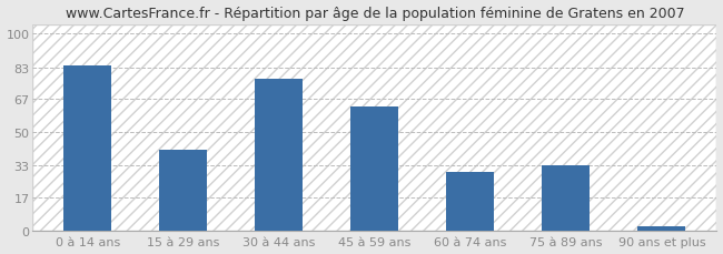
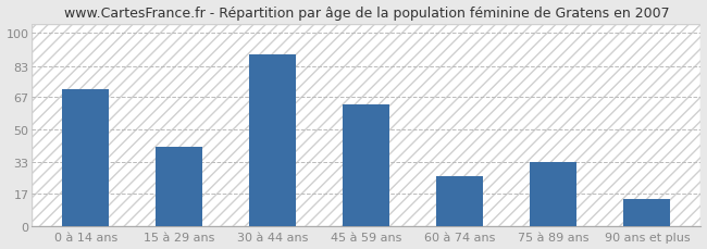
0 à 14 ans: 84 -> 71
30 à 44 ans: 77 -> 89
60 à 74 ans: 30 -> 26
90 ans et plus: 2 -> 14
